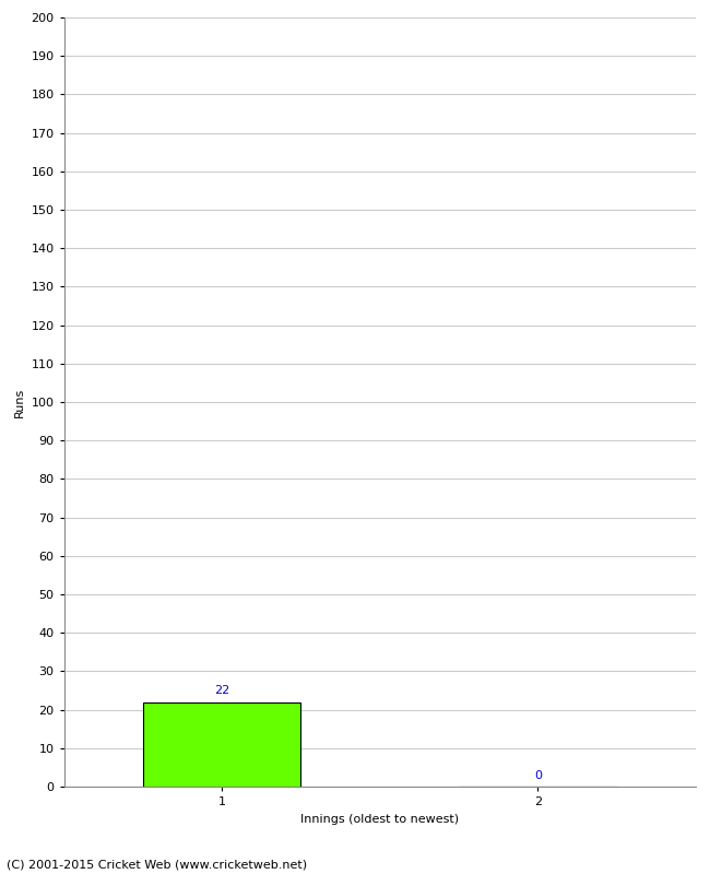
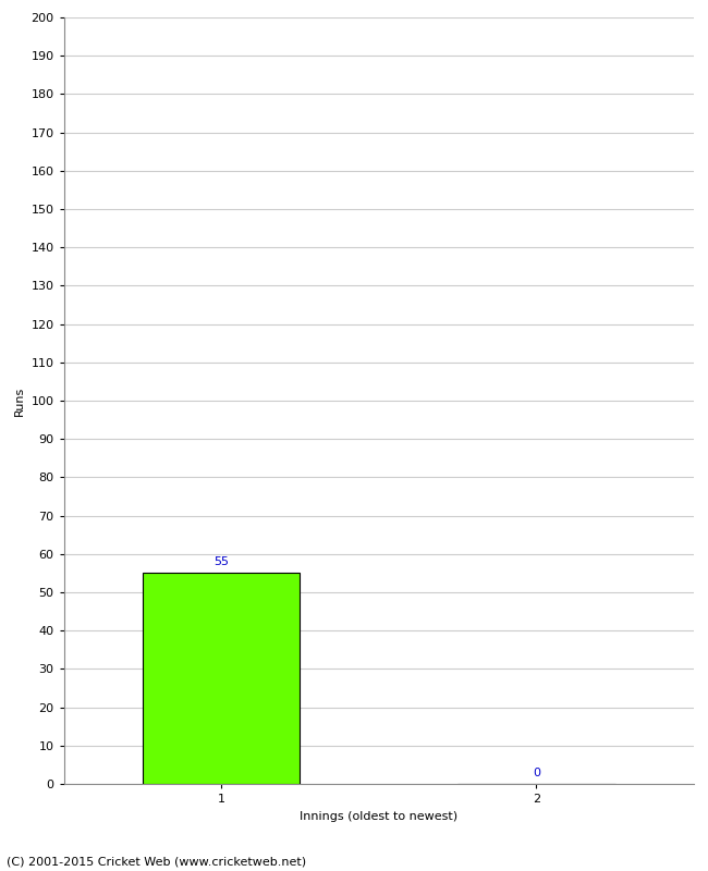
1: 22 -> 55
